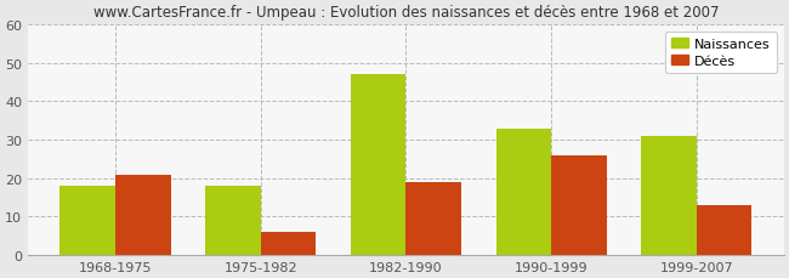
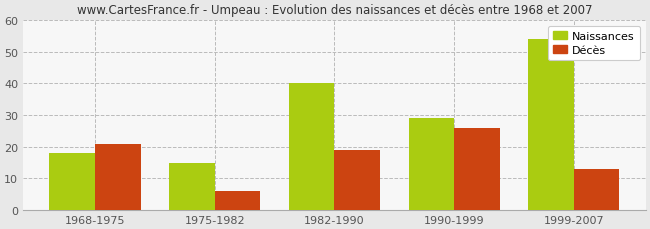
Naissances/1975-1982: 18 -> 15
Naissances/1982-1990: 47 -> 40
Naissances/1990-1999: 33 -> 29
Naissances/1999-2007: 31 -> 54
